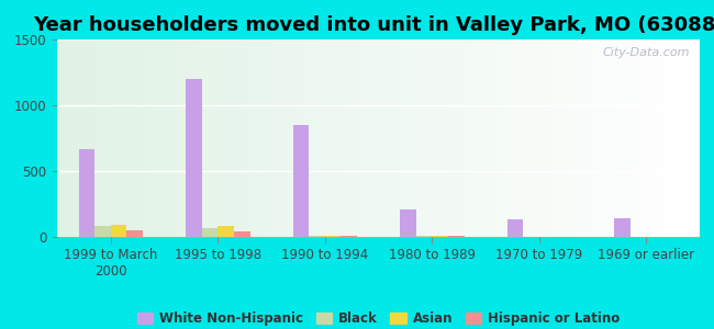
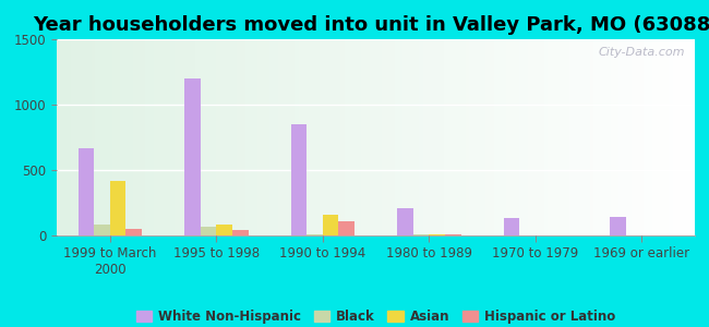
Asian/1999 to March 2000: 90 -> 420
Asian/1990 to 1994: 10 -> 160
Hispanic or Latino/1990 to 1994: 10 -> 110
